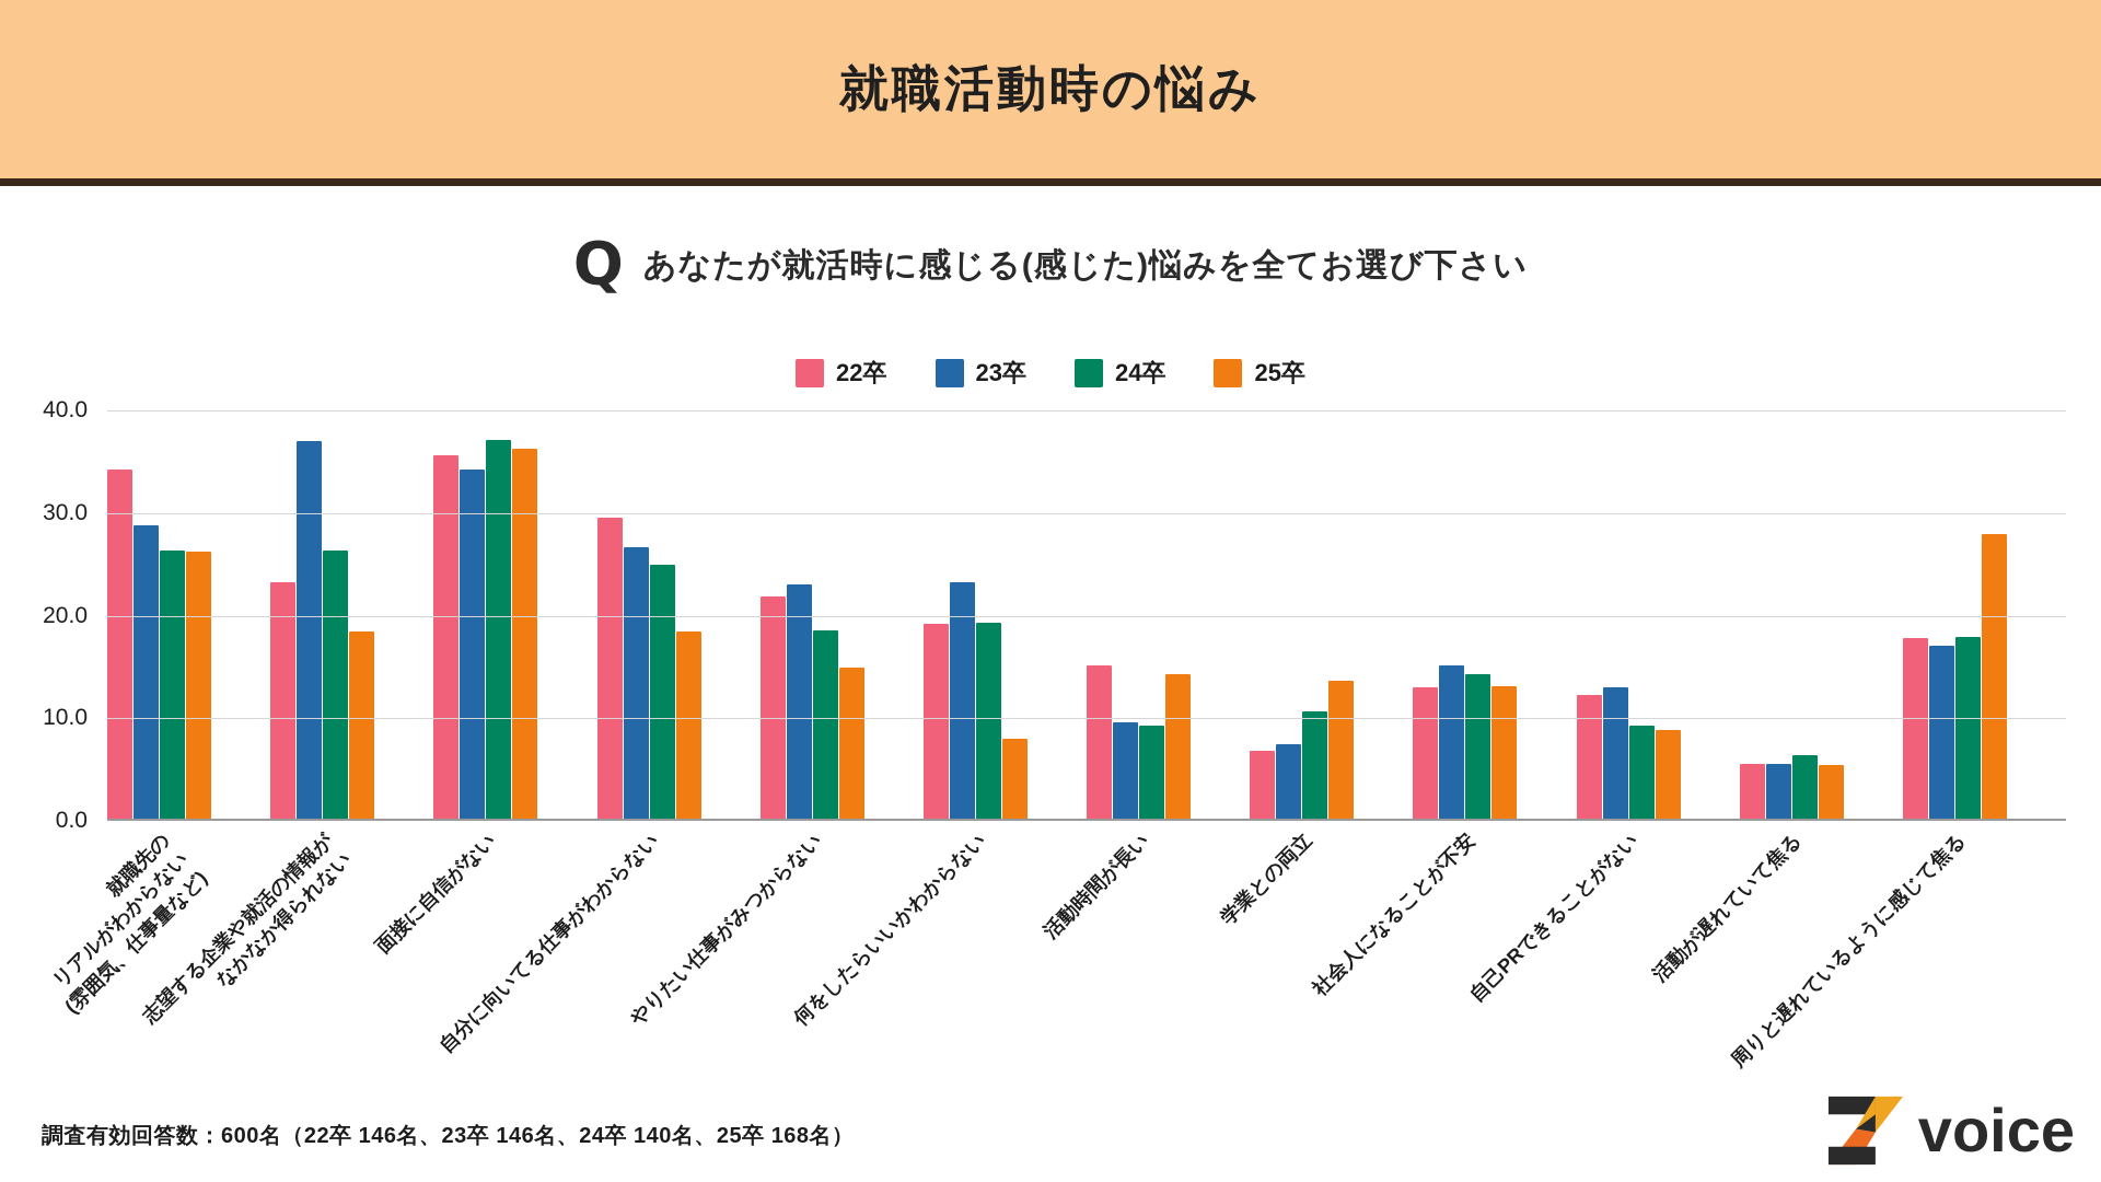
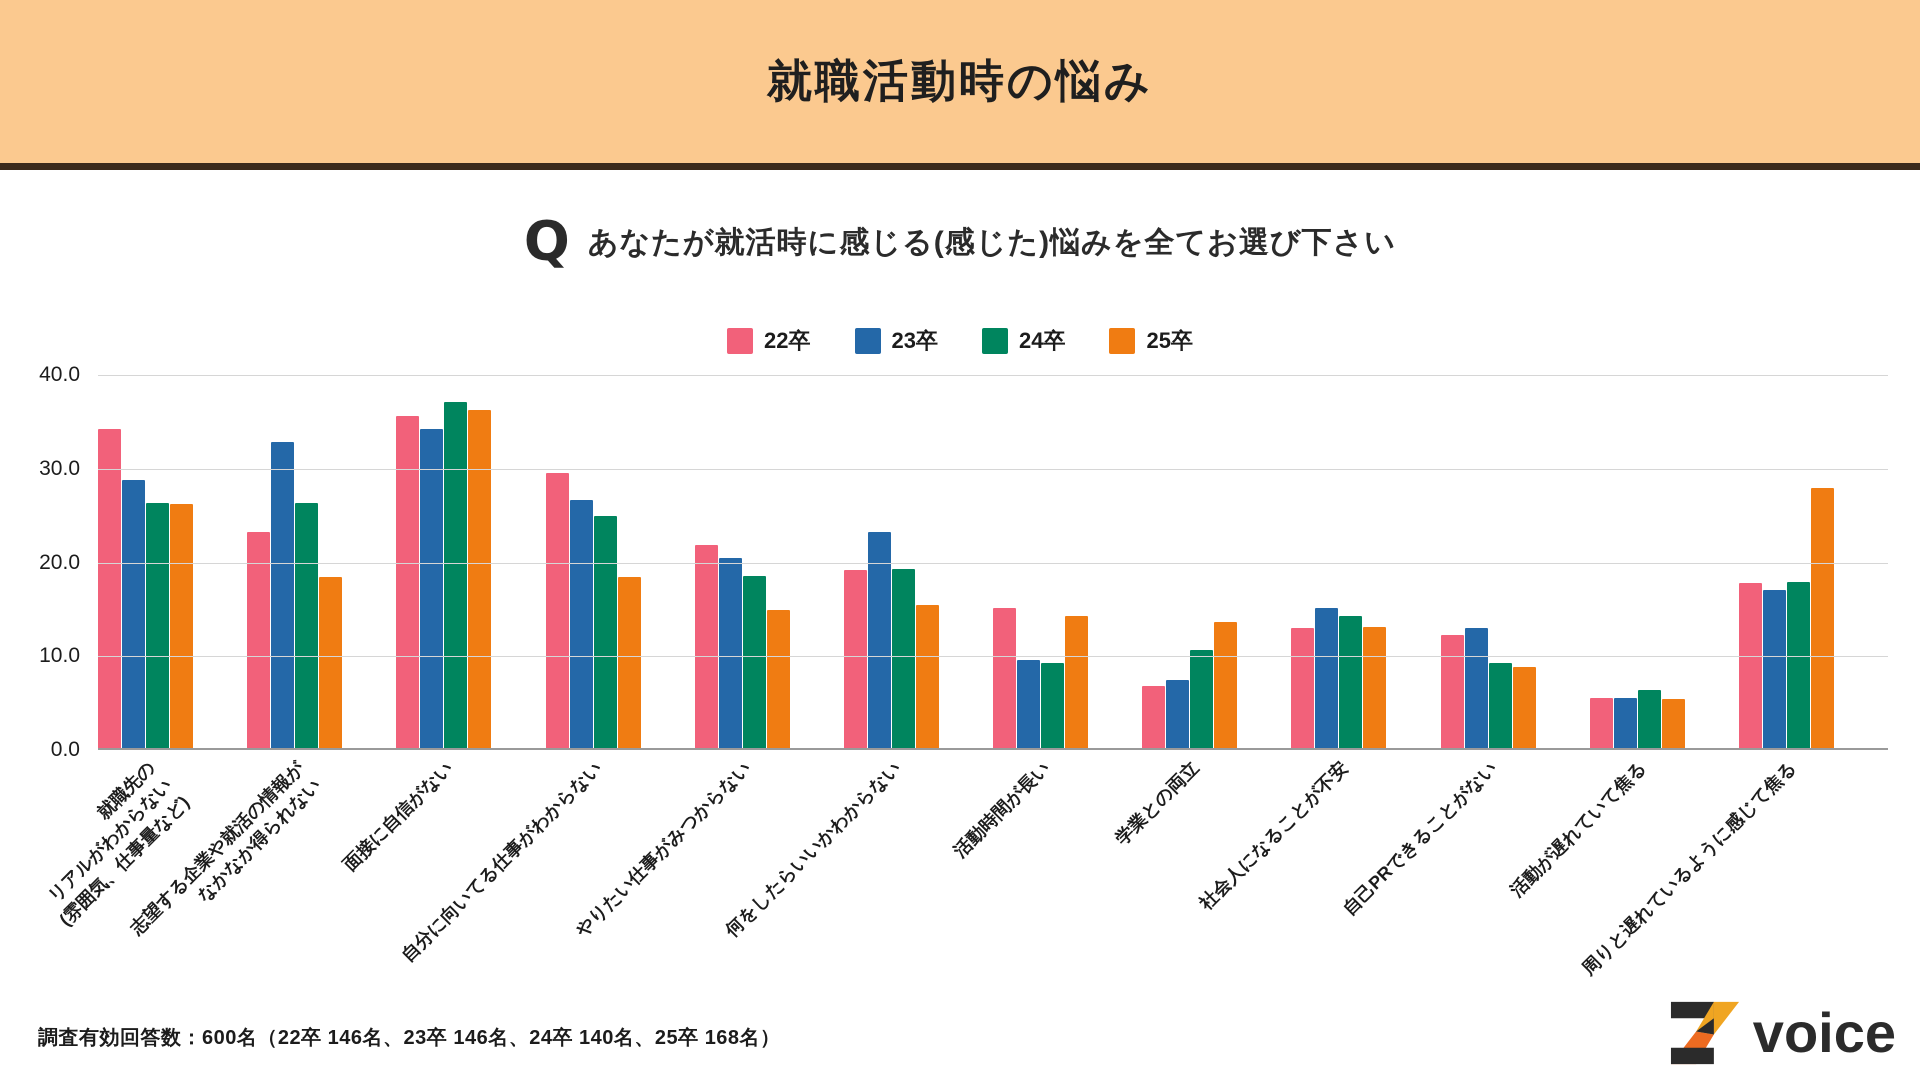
23卒/志望する企業や就活の情報が なかなか得られない: 37 -> 33
23卒/やりたい仕事がみつからない: 23 -> 20
25卒/何をしたらいいかわからない: 8 -> 16
